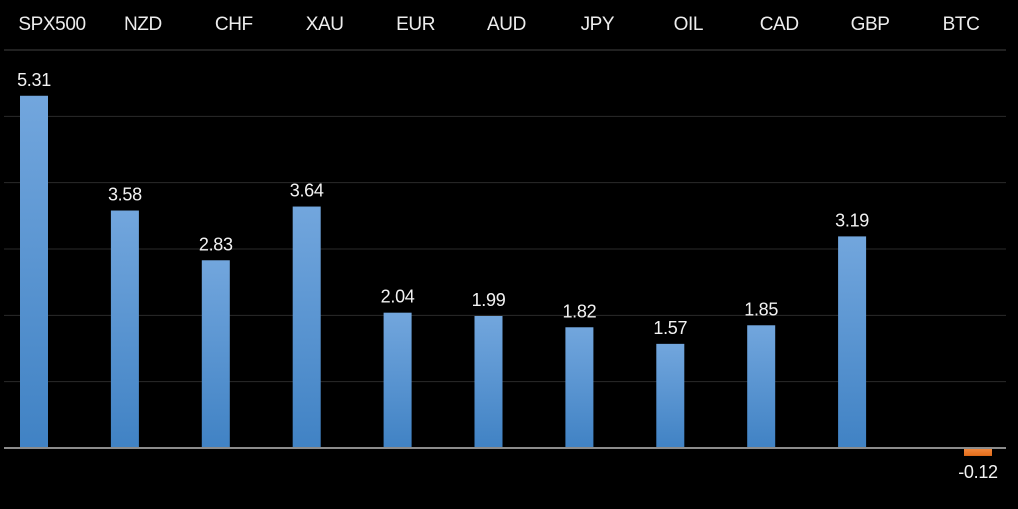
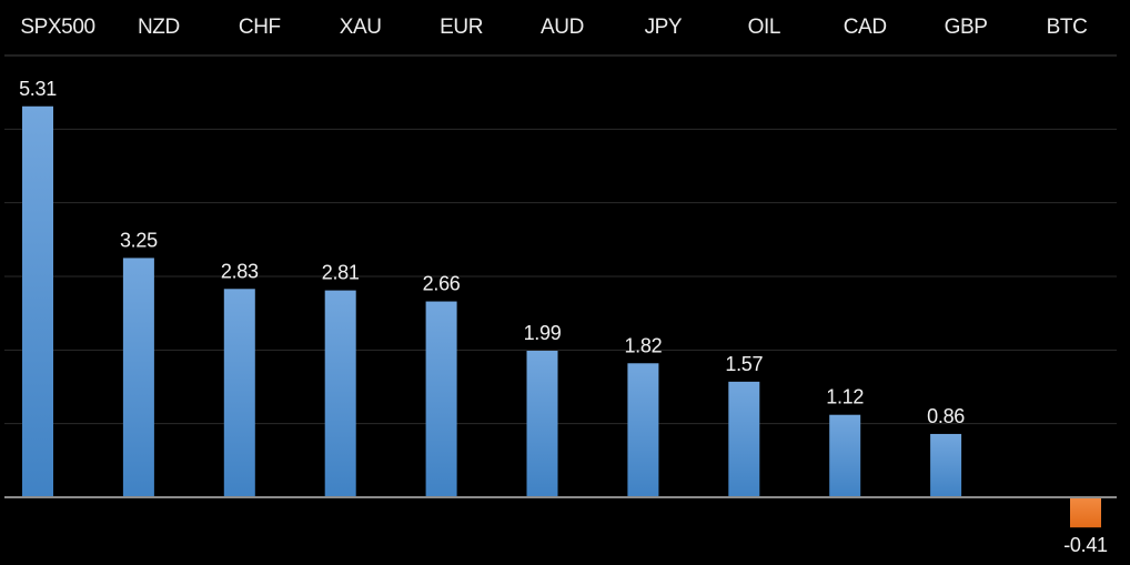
NZD: 3.58 -> 3.25
XAU: 3.64 -> 2.81
EUR: 2.04 -> 2.66
CAD: 1.85 -> 1.12
GBP: 3.19 -> 0.86
BTC: -0.12 -> -0.41
